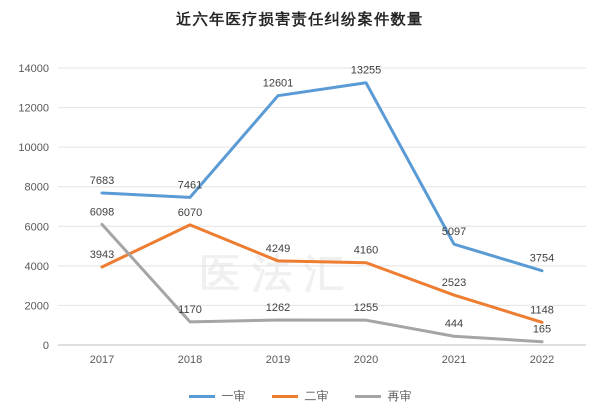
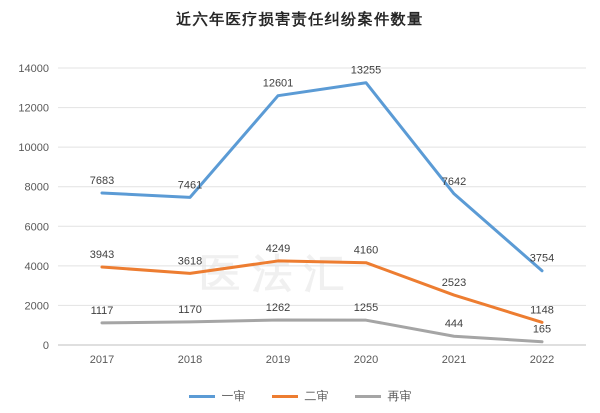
再审/2017: 6098 -> 1117
二审/2018: 6070 -> 3618
一审/2021: 5097 -> 7642
